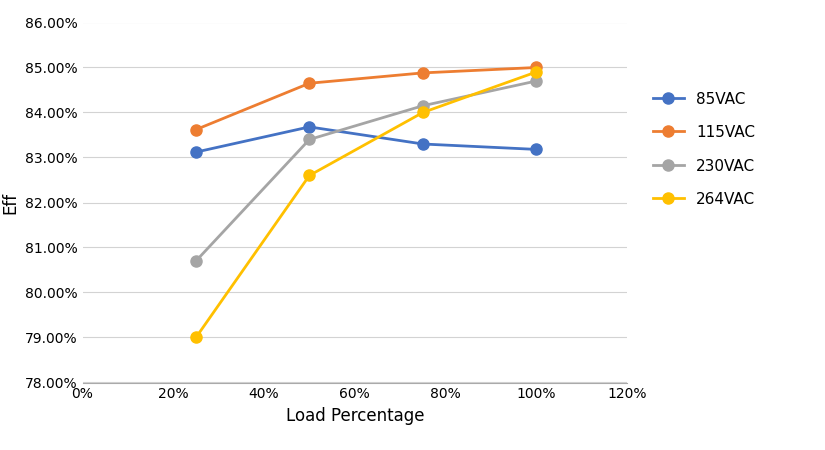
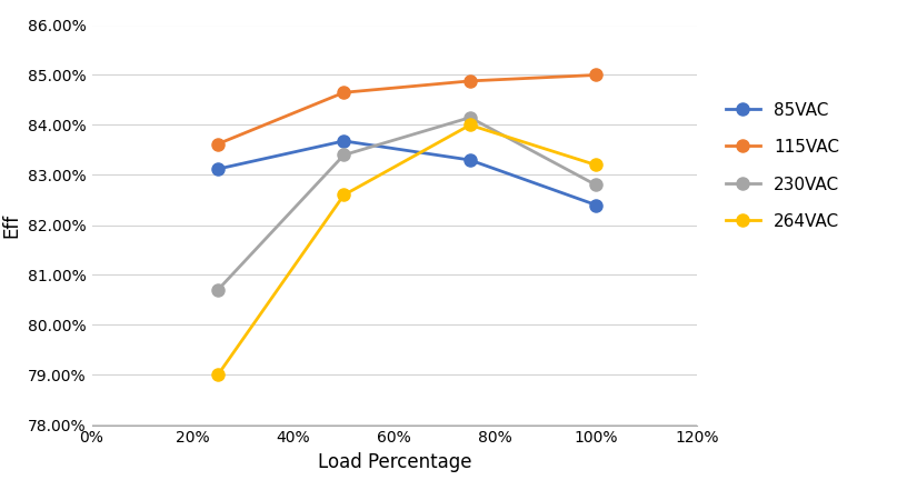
85VAC/100%: 83.18% -> 82.40%
230VAC/100%: 84.70% -> 82.80%
264VAC/100%: 84.9% -> 83.2%
